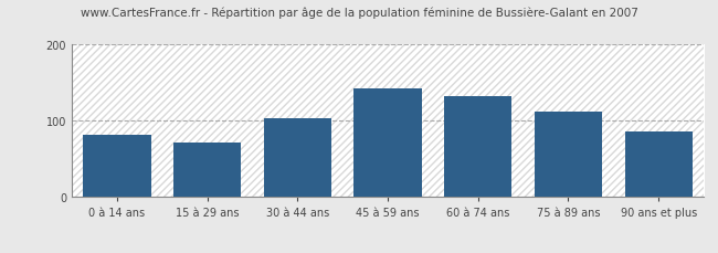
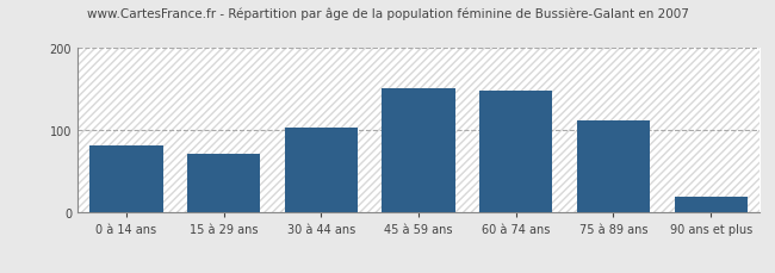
45 à 59 ans: 142 -> 152
60 à 74 ans: 132 -> 148
90 ans et plus: 86 -> 20
